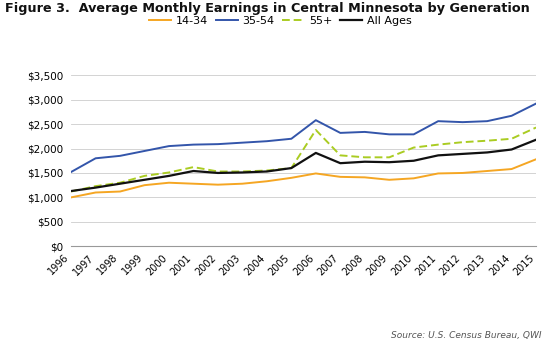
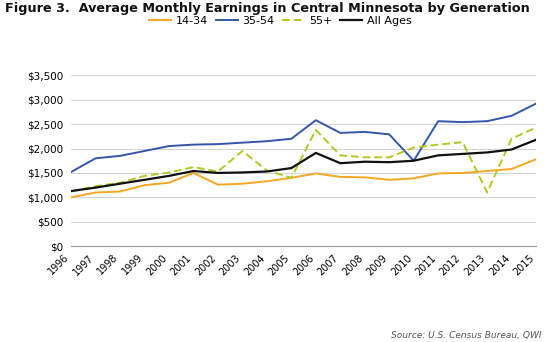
14-34/2001: $1,280 -> $1,500
55+/2003: $1,530 -> $1,950
55+/2005: $1,600 -> $1,400
35-54/2010: $2,290 -> $1,750
55+/2013: $2,160 -> $1,100
